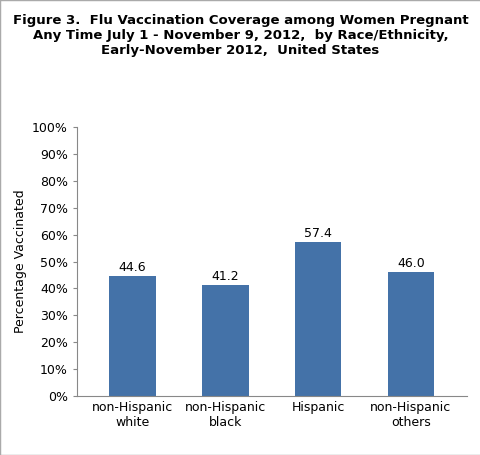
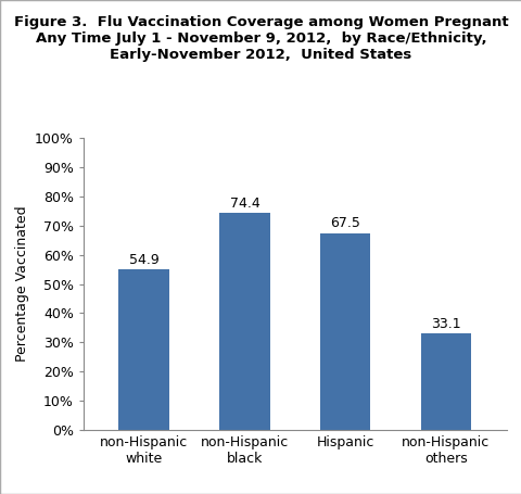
non-Hispanic white: 44.6 -> 54.9
non-Hispanic black: 41.2 -> 74.4
Hispanic: 57.4 -> 67.5
non-Hispanic others: 46.0 -> 33.1
